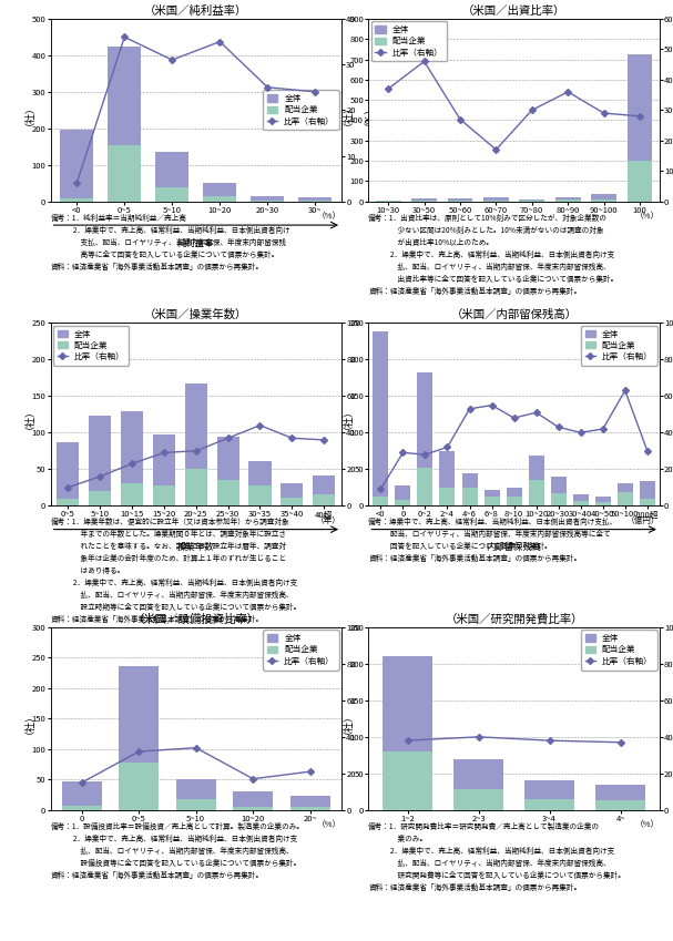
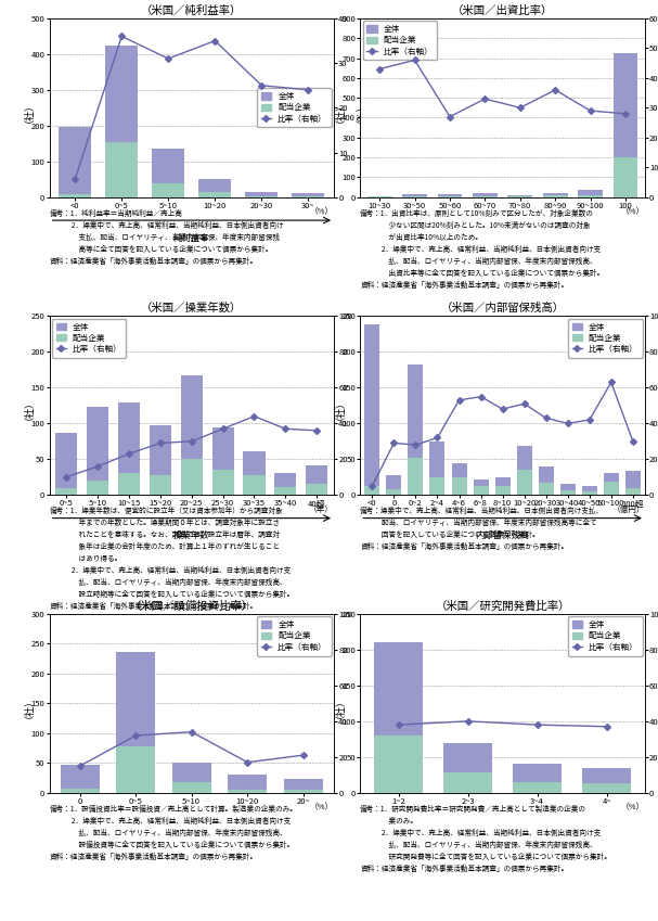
（米国／出資比率）/比率（右軸）/10~30: 37 -> 43
（米国／出資比率）/比率（右軸）/60~70: 17 -> 33
（米国／内部留保残高）/比率（右軸）/<0: 9 -> 5
